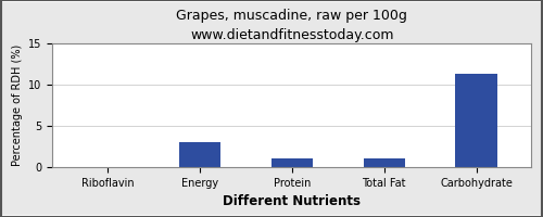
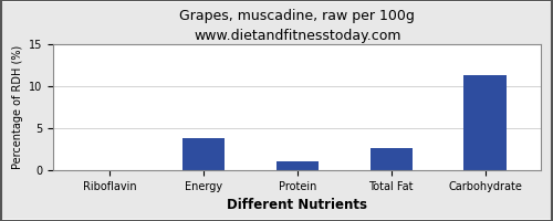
Energy: 3.0 -> 3.8
Total Fat: 1.1 -> 2.6
